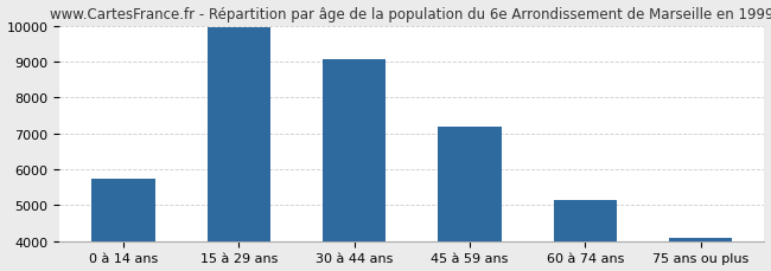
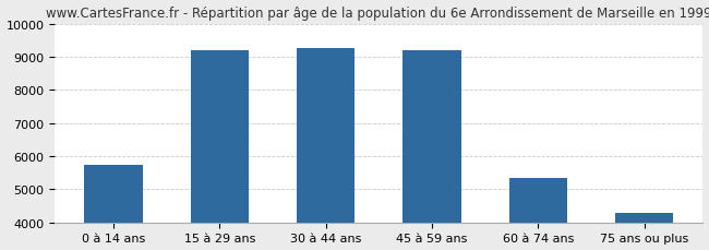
15 à 29 ans: 9950 -> 9200
30 à 44 ans: 9050 -> 9250
45 à 59 ans: 7180 -> 9200
60 à 74 ans: 5150 -> 5350
75 ans ou plus: 4100 -> 4300
